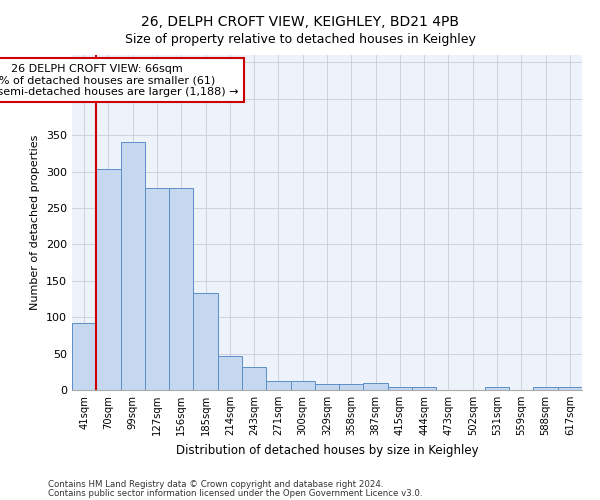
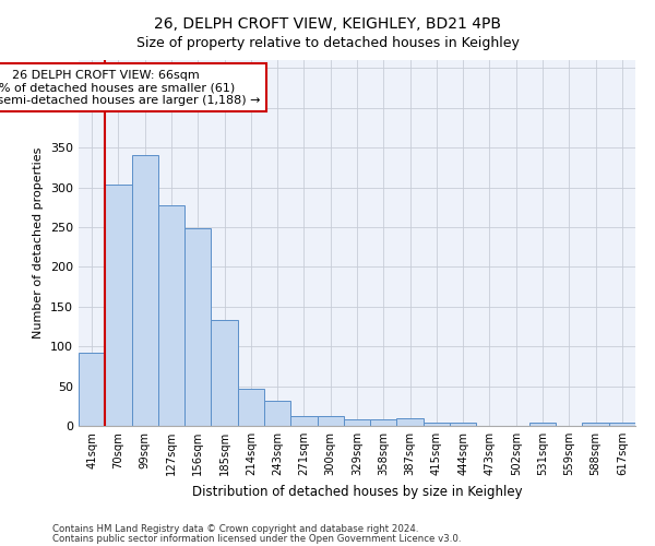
156sqm: 277 -> 248
